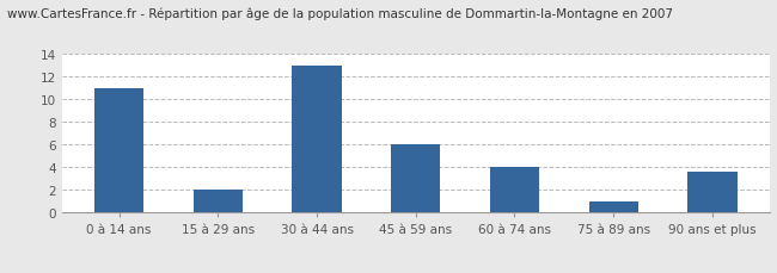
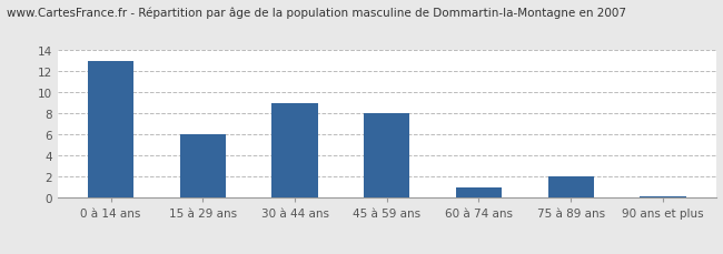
0 à 14 ans: 11.0 -> 13.0
15 à 29 ans: 2.0 -> 6.0
30 à 44 ans: 13.0 -> 9.0
45 à 59 ans: 6.0 -> 8.0
60 à 74 ans: 4.0 -> 1.0
75 à 89 ans: 1.0 -> 2.0
90 ans et plus: 3.6 -> 0.1
